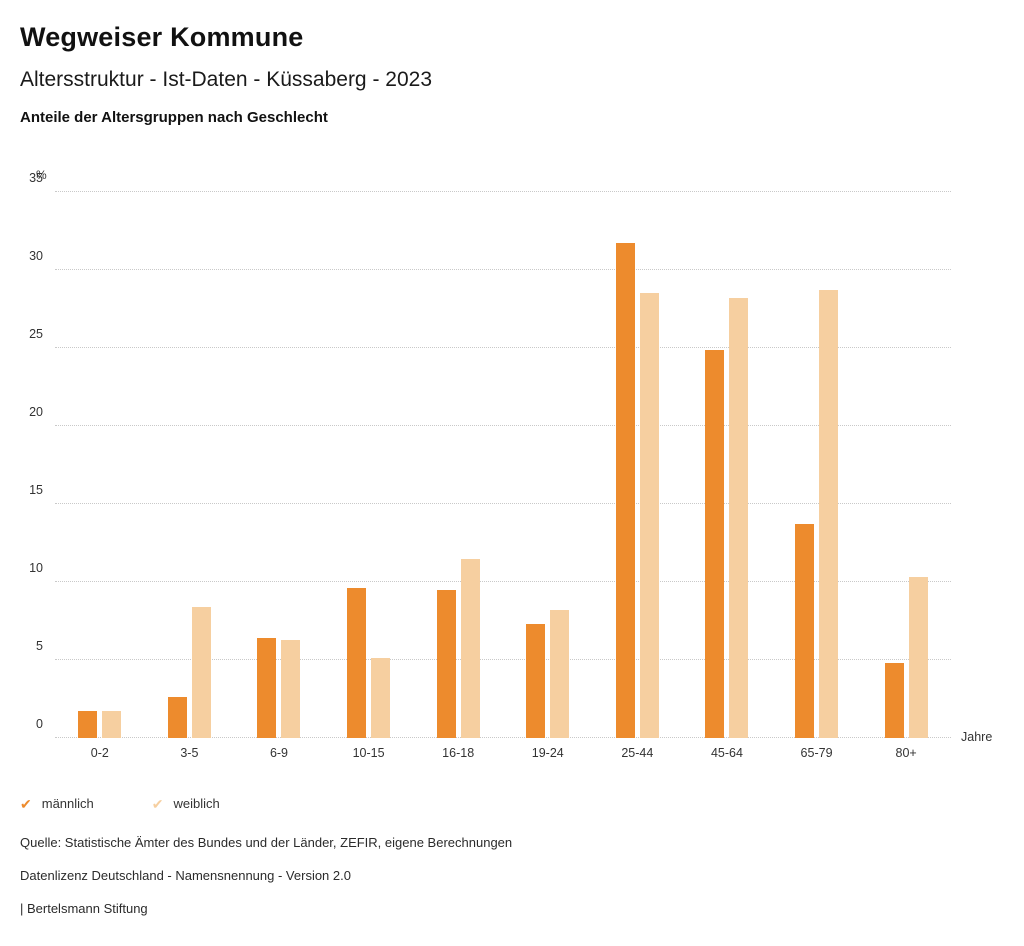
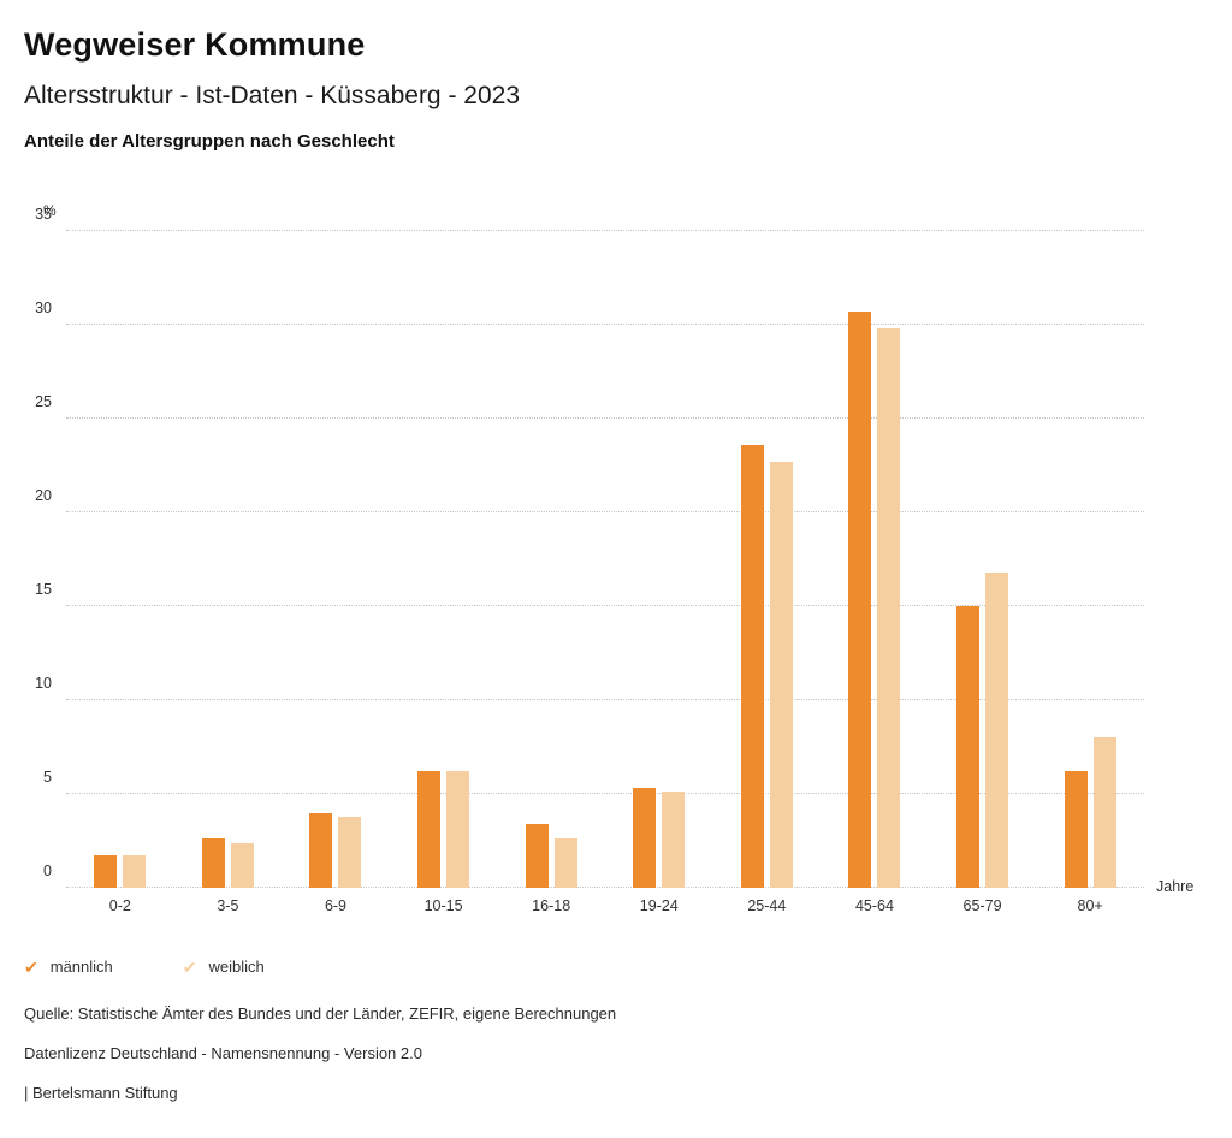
weiblich/3-5: 8.4 -> 2.4
männlich/6-9: 6.4 -> 4.0
weiblich/6-9: 6.3 -> 3.8
männlich/10-15: 9.6 -> 6.2
weiblich/10-15: 5.1 -> 6.2
männlich/16-18: 9.5 -> 3.4
weiblich/16-18: 11.5 -> 2.6
männlich/19-24: 7.3 -> 5.3
weiblich/19-24: 8.2 -> 5.1
männlich/25-44: 31.7 -> 23.6
weiblich/25-44: 28.5 -> 22.7
männlich/45-64: 24.9 -> 30.7
weiblich/45-64: 28.2 -> 29.8
männlich/65-79: 13.7 -> 15.0
weiblich/65-79: 28.7 -> 16.8
männlich/80+: 4.8 -> 6.2
weiblich/80+: 10.3 -> 8.0
